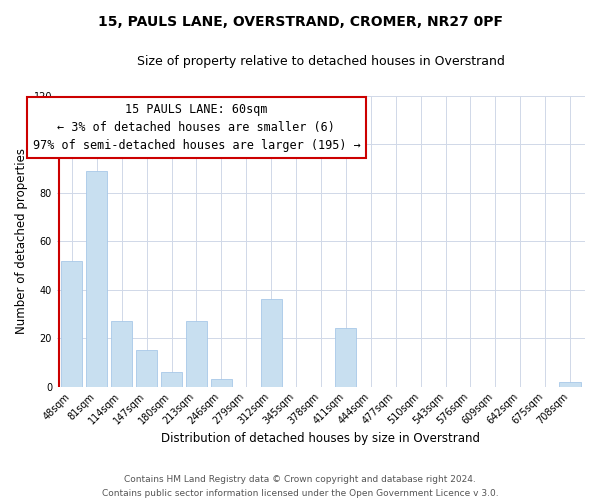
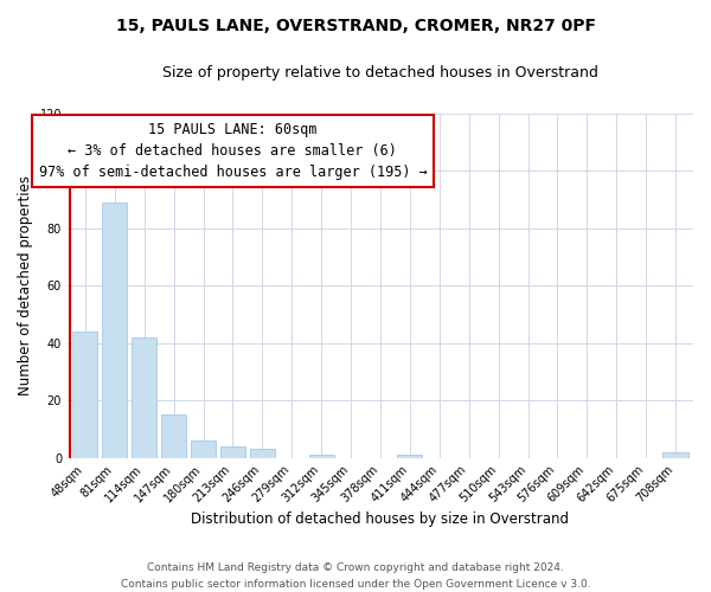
48sqm: 52 -> 44
114sqm: 27 -> 42
213sqm: 27 -> 4
312sqm: 36 -> 1
411sqm: 24 -> 1
